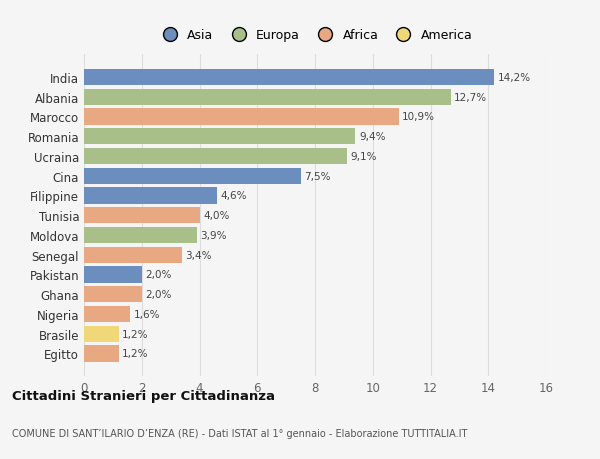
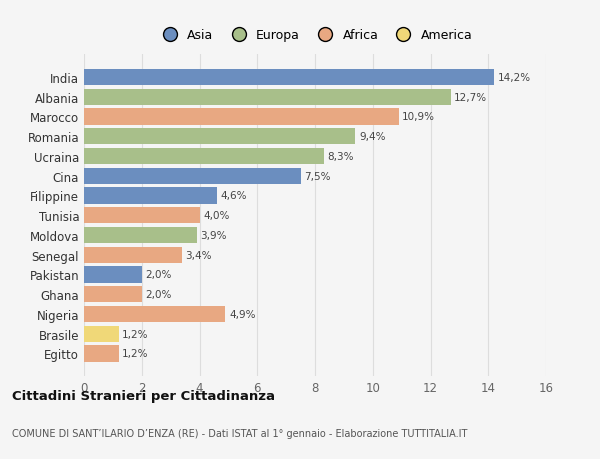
Ucraina: 9,1% -> 8,3%
Nigeria: 1,6% -> 4,9%
